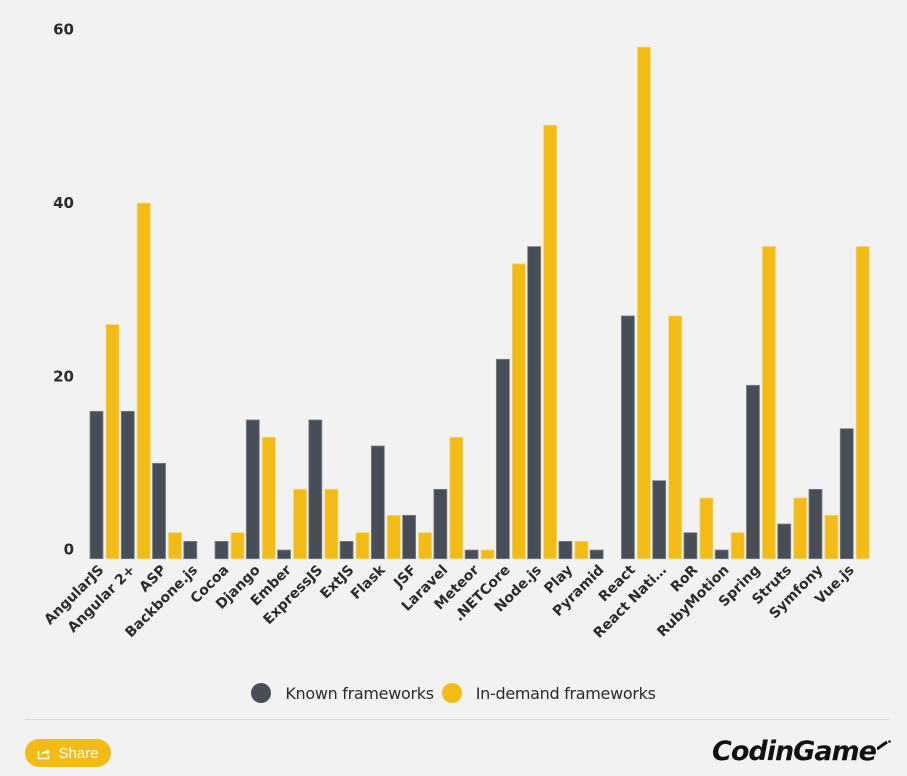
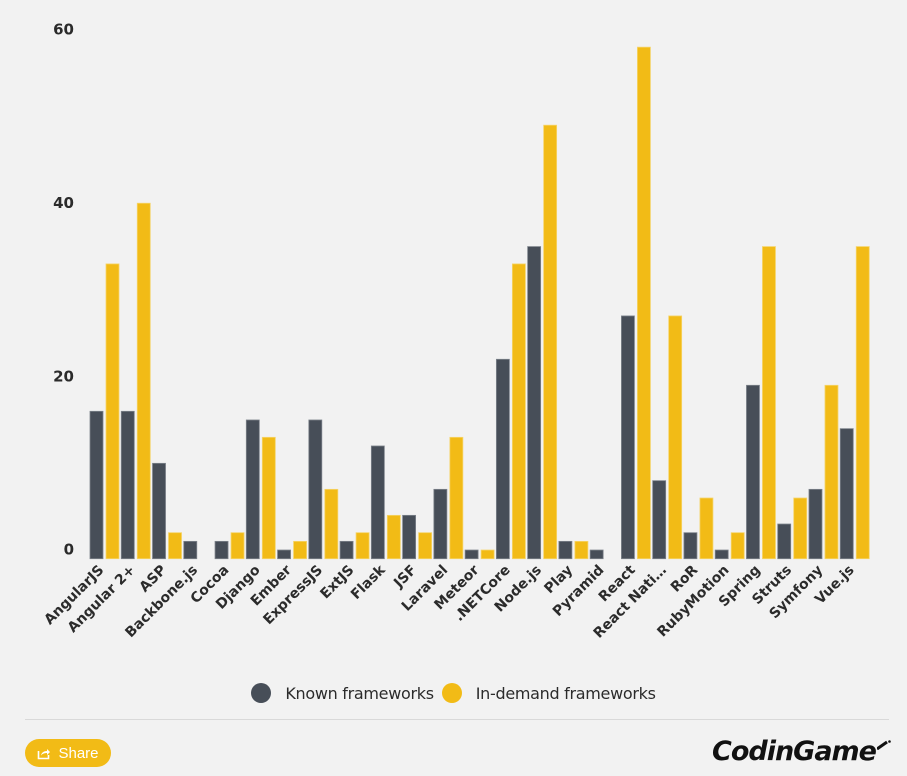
In-demand frameworks/AngularJS: 27 -> 34
In-demand frameworks/Ember: 8 -> 2
In-demand frameworks/Symfony: 5 -> 20
